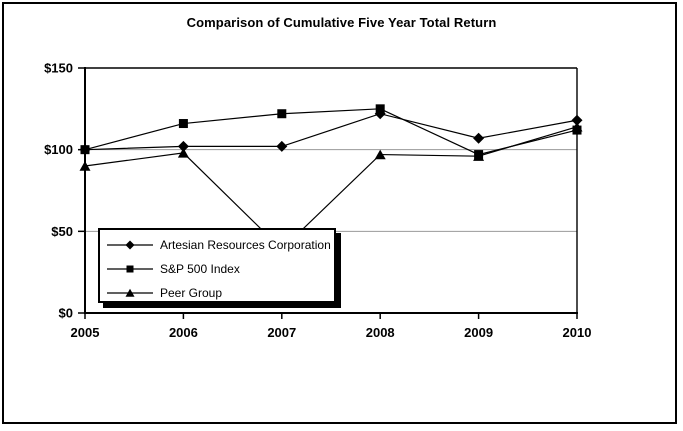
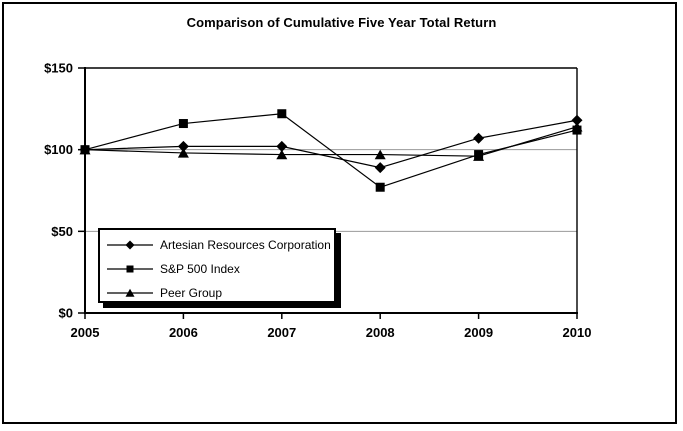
Peer Group/2005: $90 -> $100
Peer Group/2007: $39 -> $97
Artesian Resources Corporation/2008: $122 -> $89
S&P 500 Index/2008: $125 -> $77
